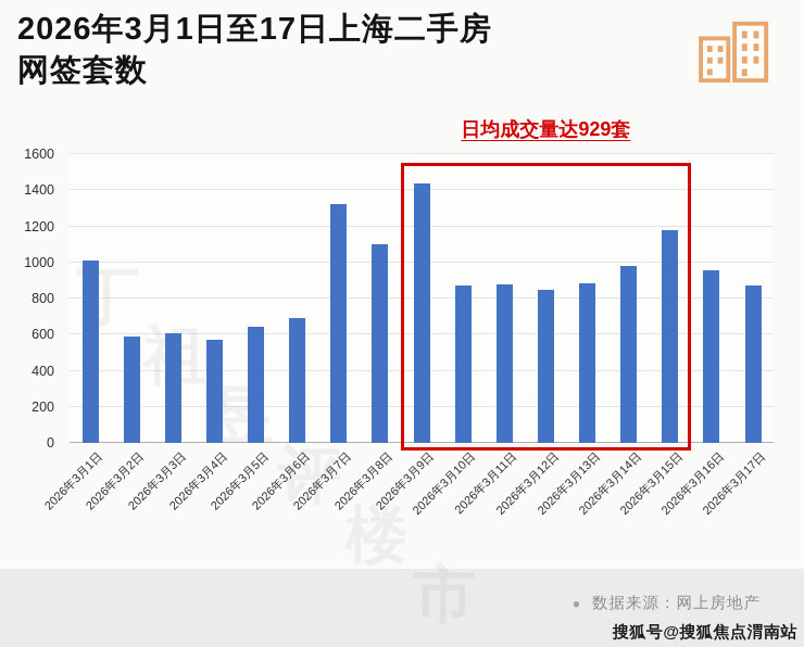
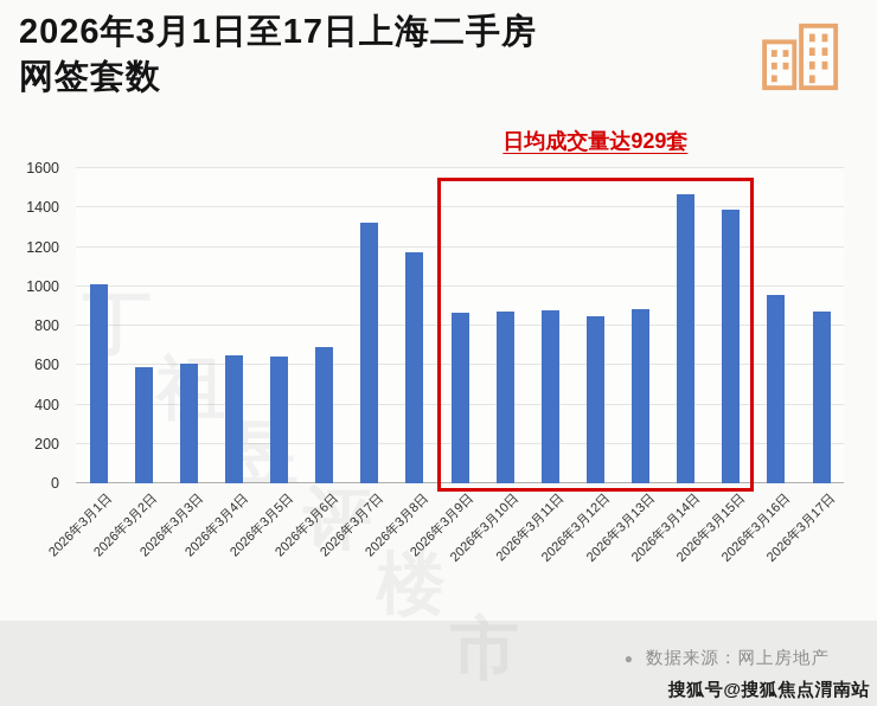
2026年3月4日: 570 -> 650
2026年3月8日: 1100 -> 1180
2026年3月9日: 1440 -> 860
2026年3月14日: 980 -> 1460
2026年3月15日: 1180 -> 1390
